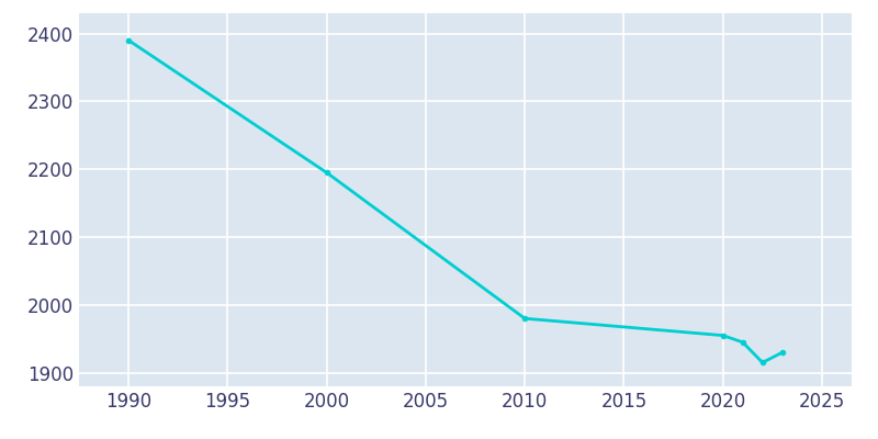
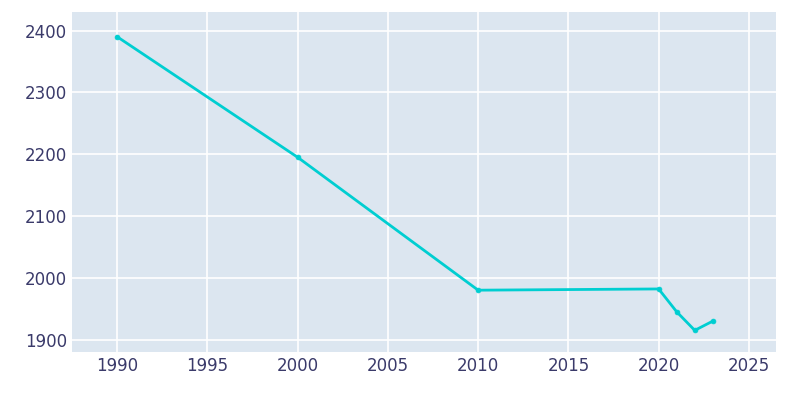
2020: 1955 -> 1982
